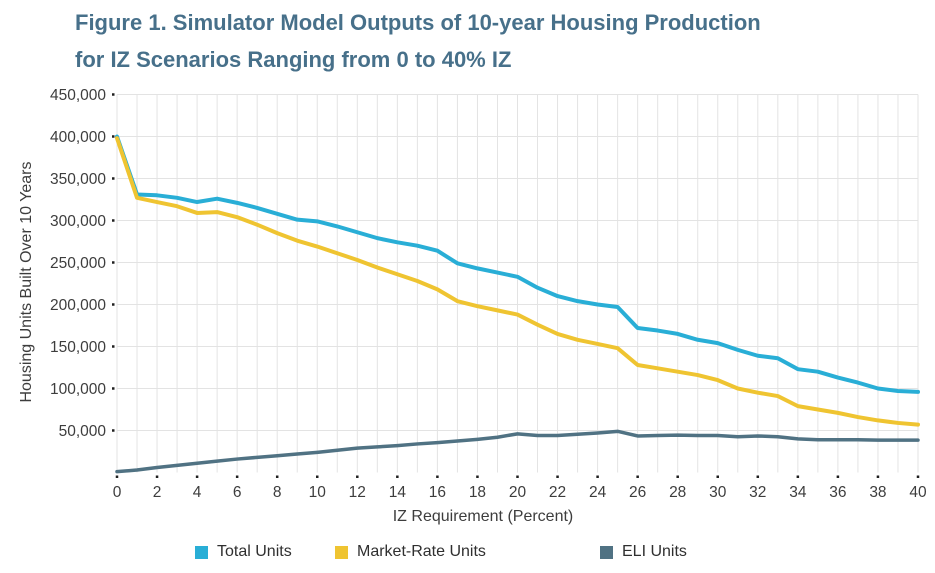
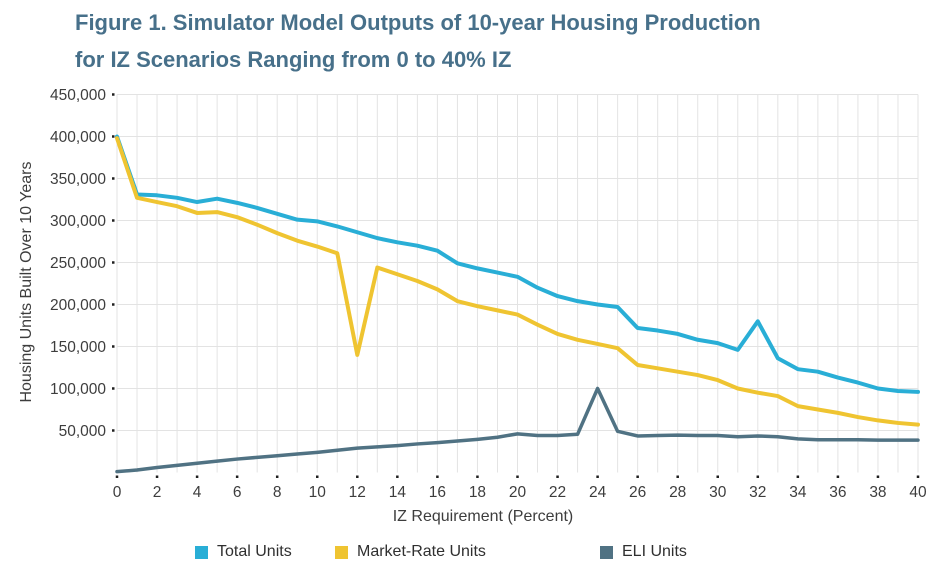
Market-Rate Units/12: 250000 -> 140000
ELI Units/24: 50000 -> 100000
Total Units/32: 140000 -> 180000
